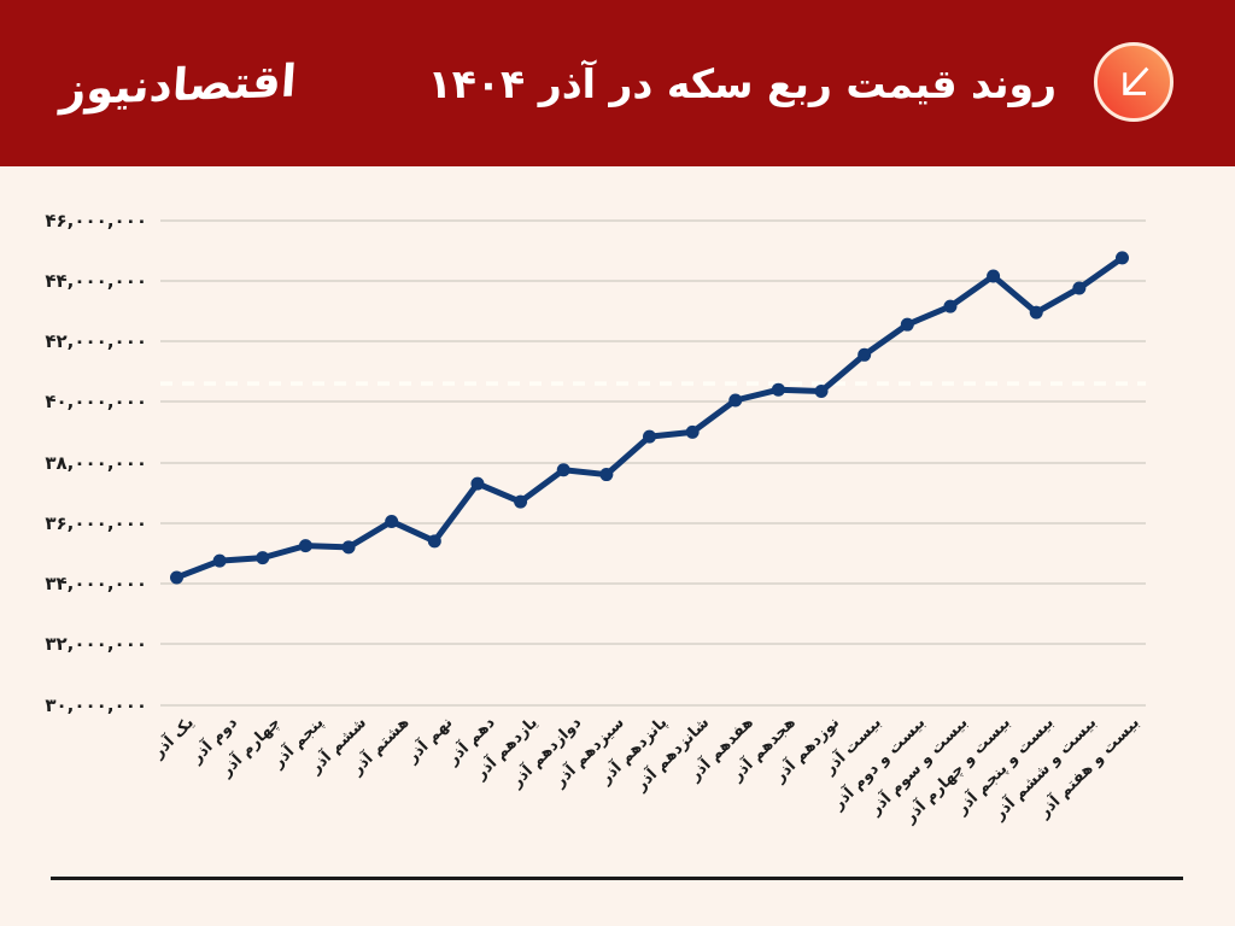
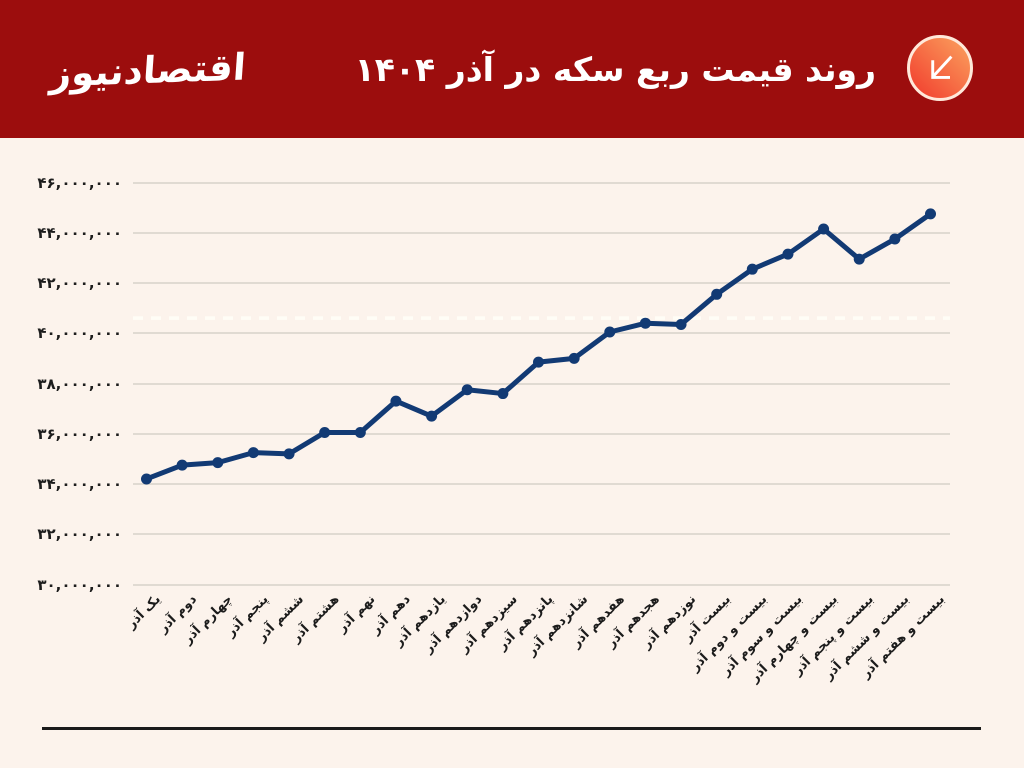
نهم آذر: 35400000 -> 36000000
